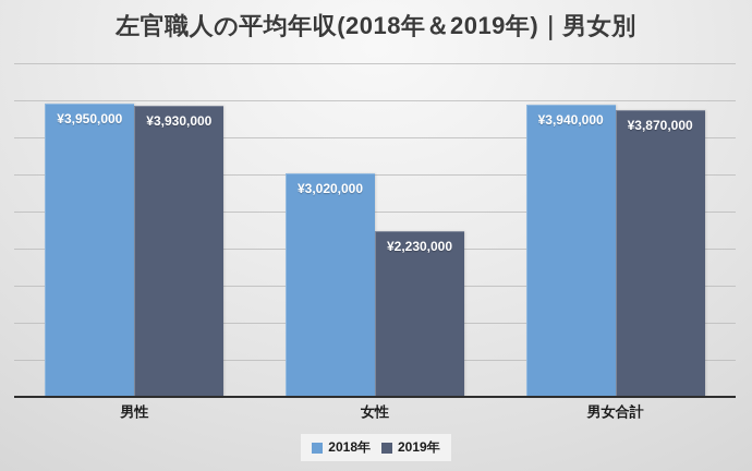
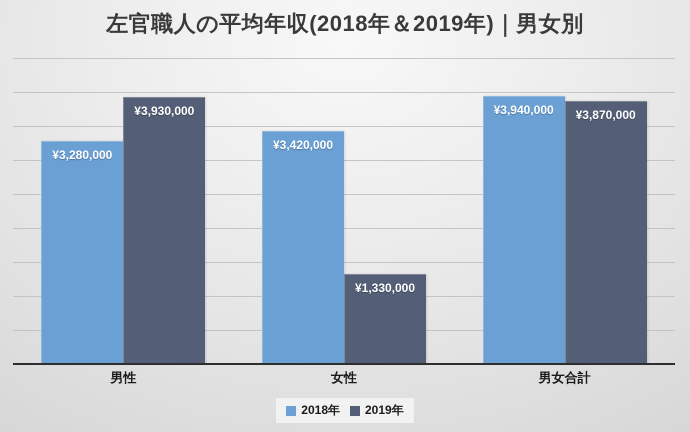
2018年/男性: ¥3,950,000 -> ¥3,280,000
2018年/女性: ¥3,020,000 -> ¥3,420,000
2019年/女性: ¥2,230,000 -> ¥1,330,000
